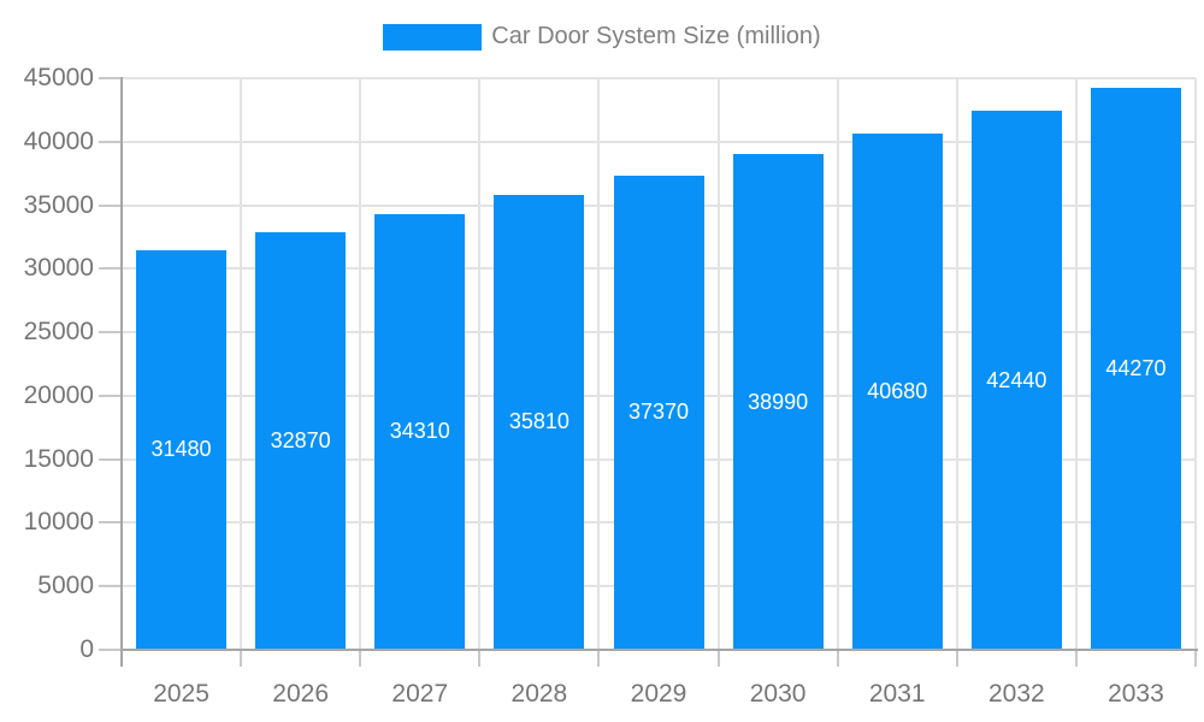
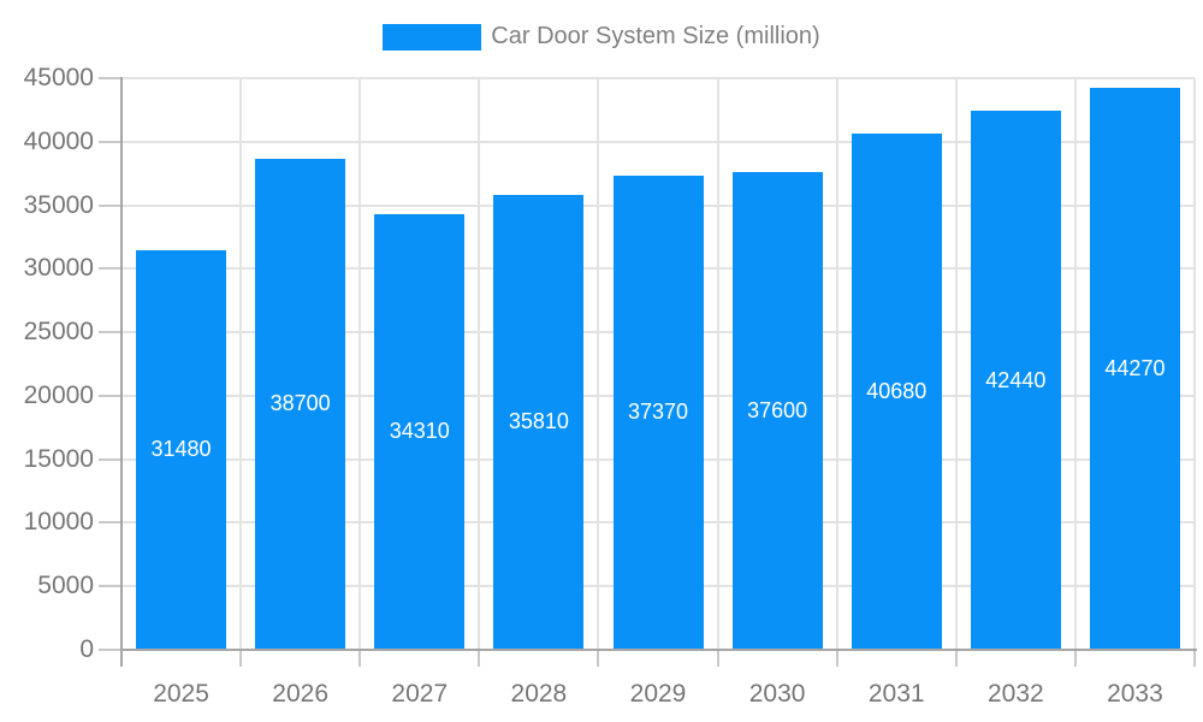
2026: 32870 -> 38700
2030: 38990 -> 37600
